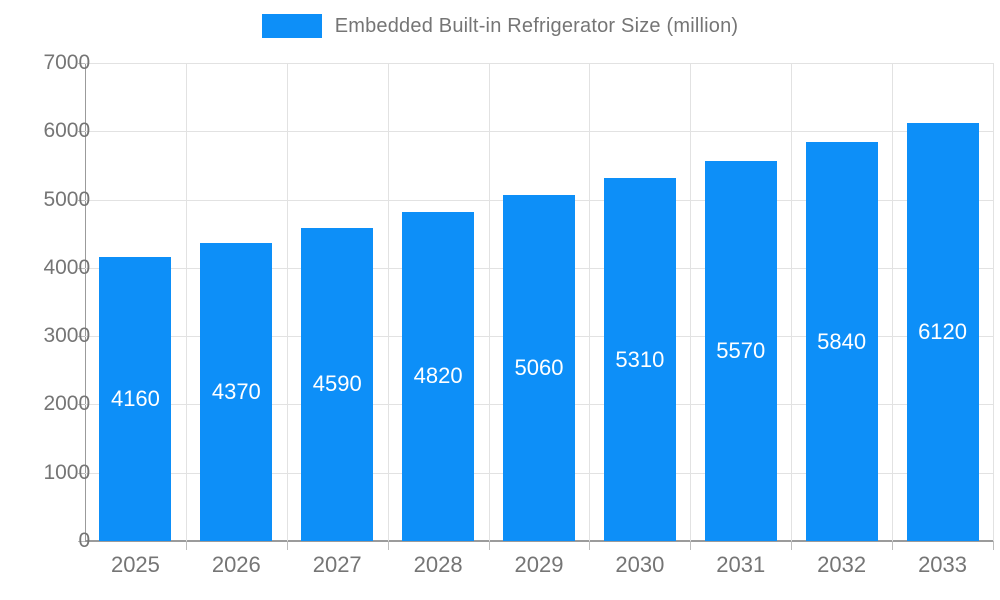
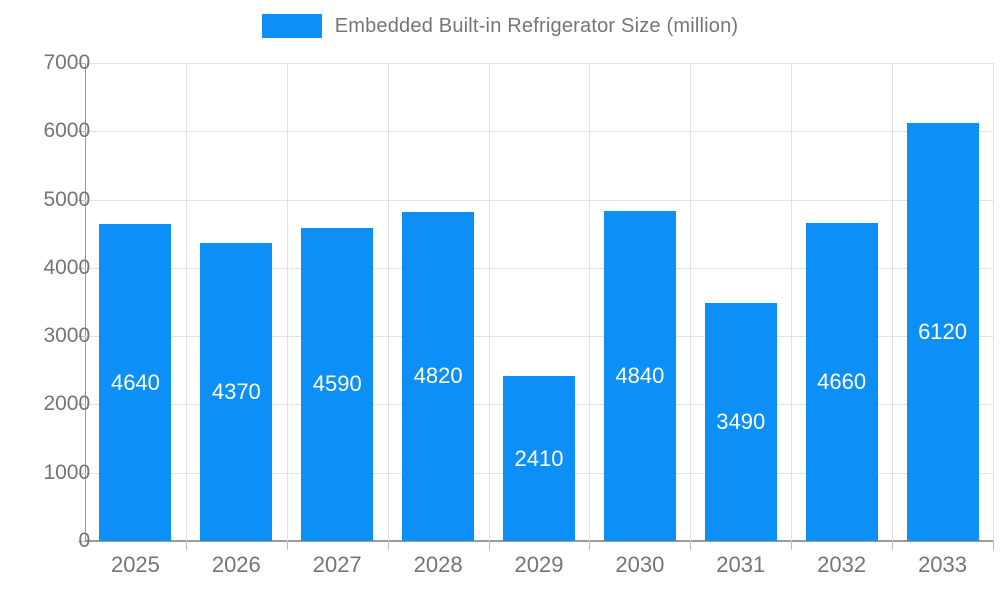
2025: 4160 -> 4640
2029: 5060 -> 2410
2030: 5310 -> 4840
2031: 5570 -> 3490
2032: 5840 -> 4660
